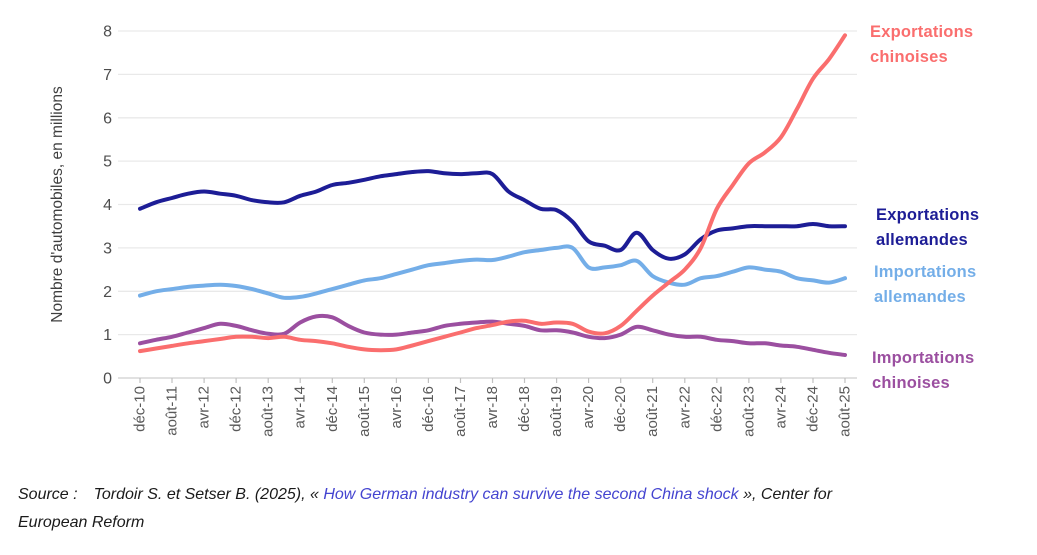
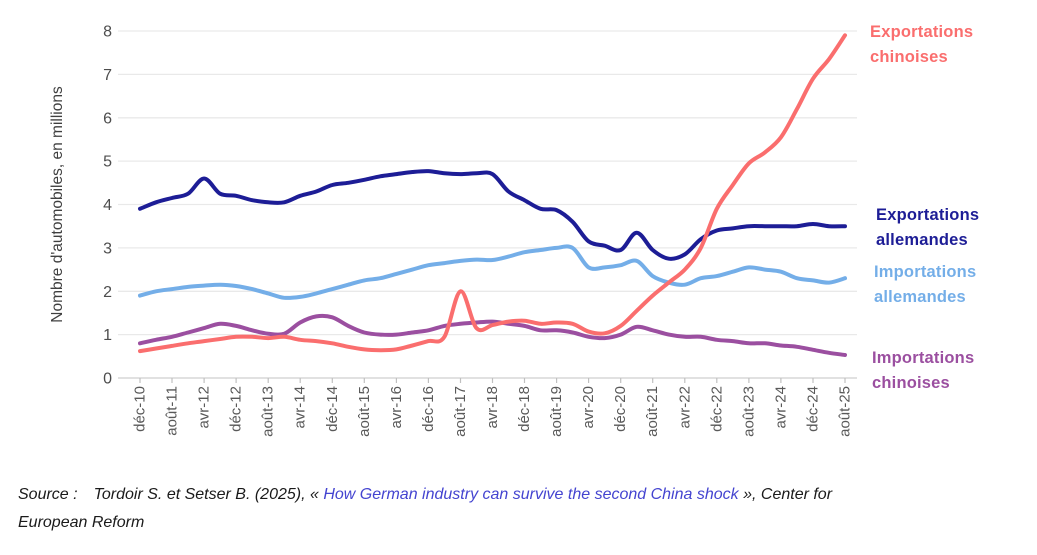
Exportations allemandes/avr-12: 4.3 -> 4.6
Exportations chinoises/août-17: 1.1 -> 2.0
